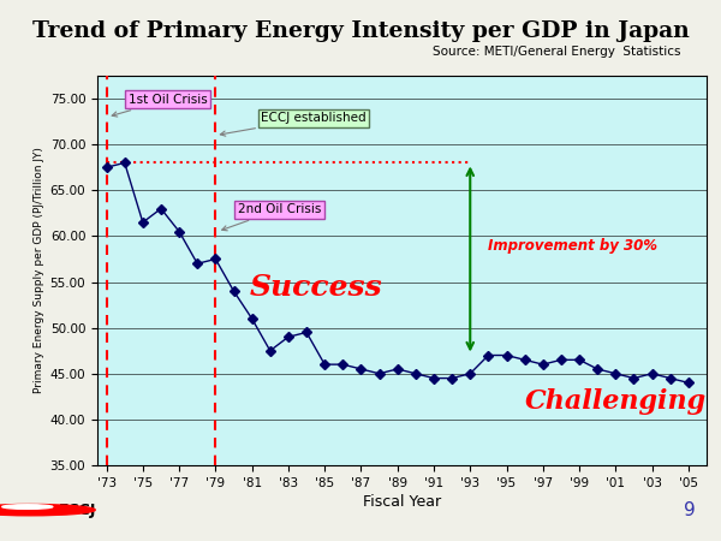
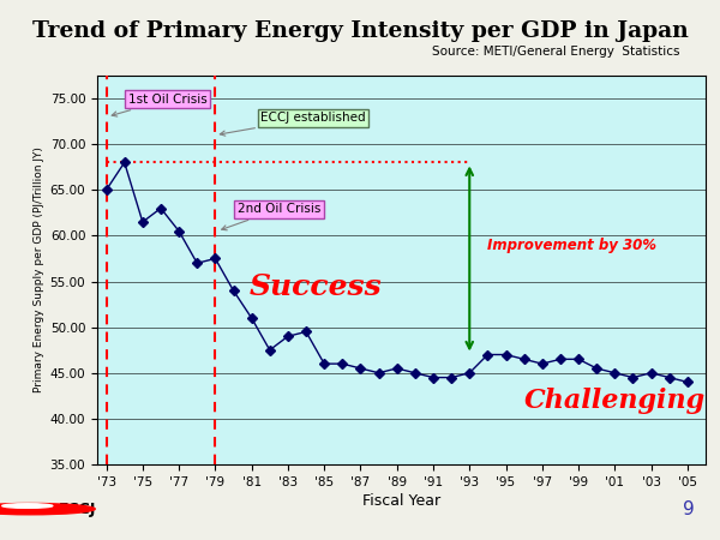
'73: 67.5 -> 65.0
